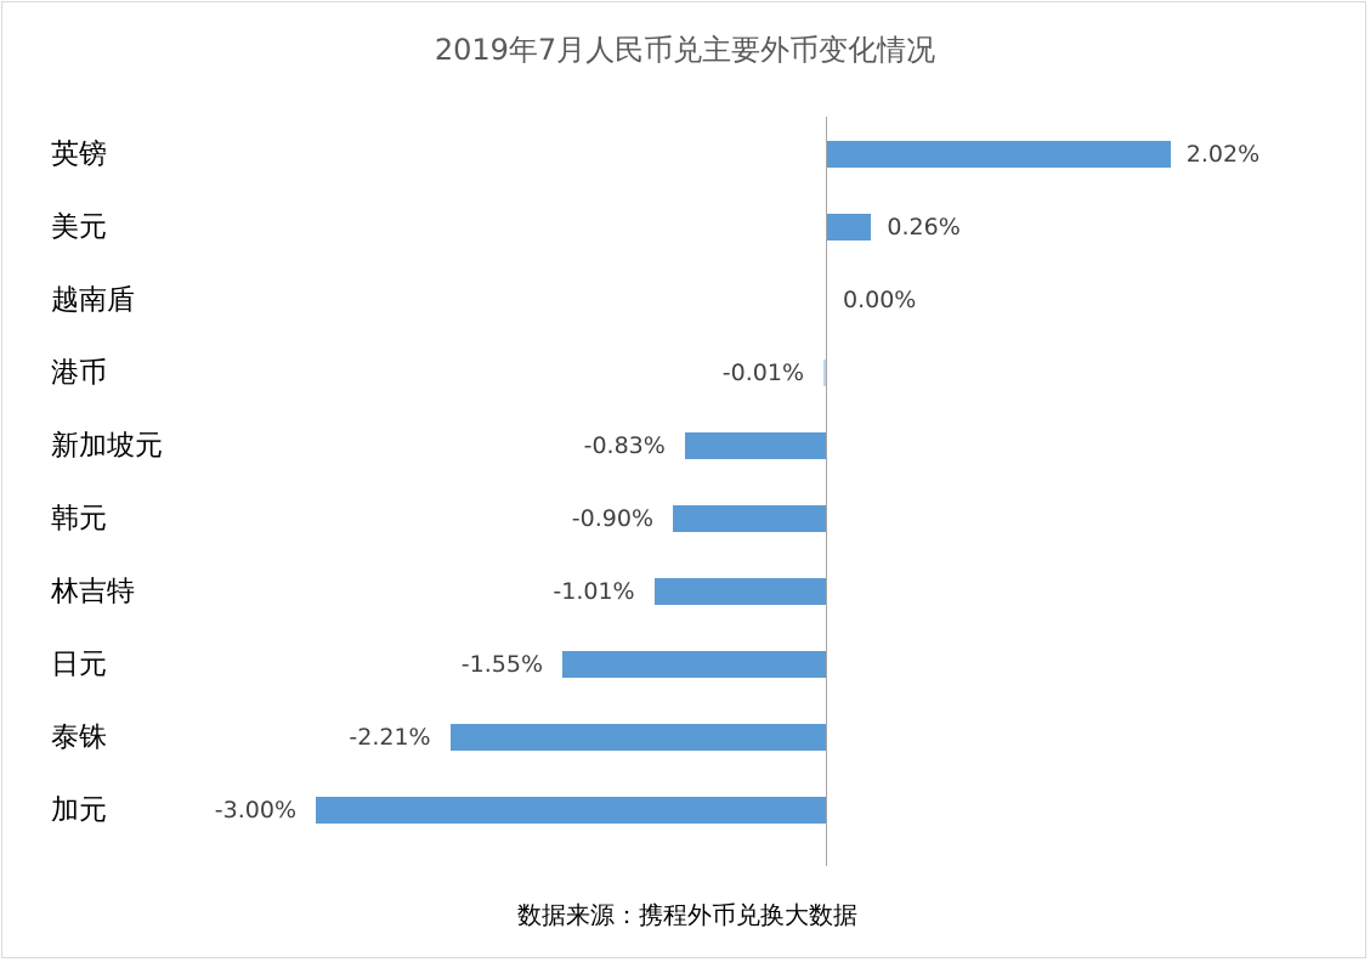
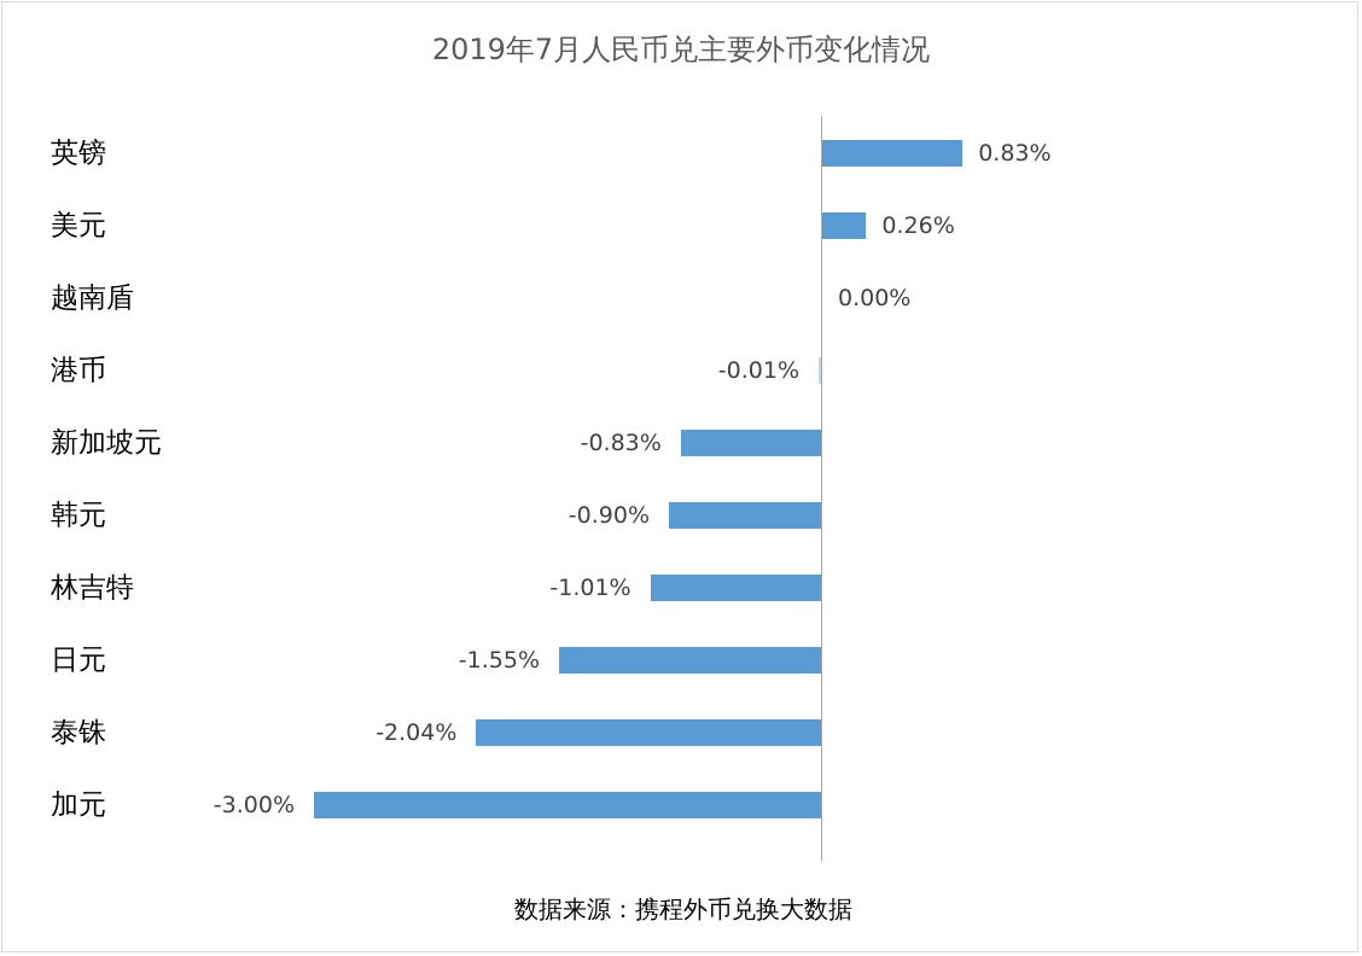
英镑: 2.02% -> 0.83%
泰铢: -2.21% -> -2.04%
